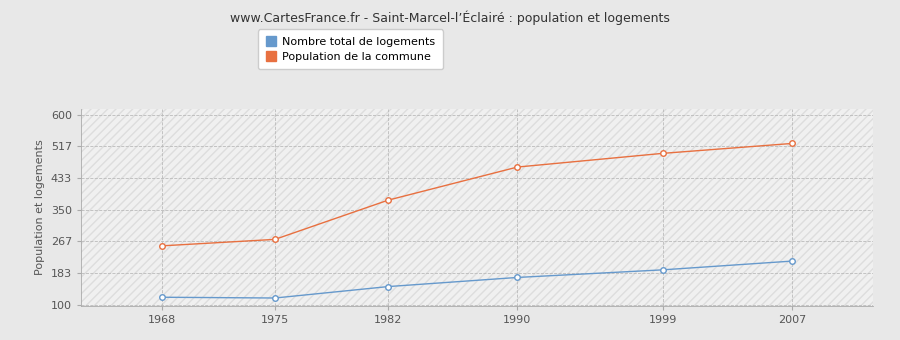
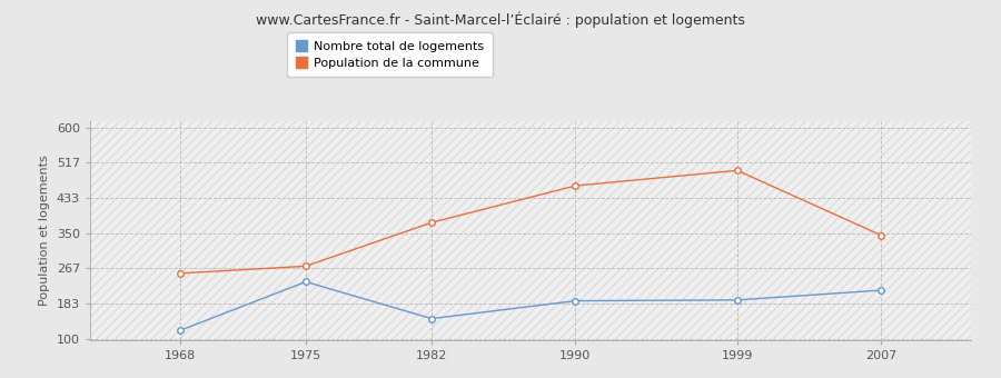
Nombre total de logements/1975: 118 -> 235
Nombre total de logements/1990: 172 -> 190
Population de la commune/2007: 524 -> 345
